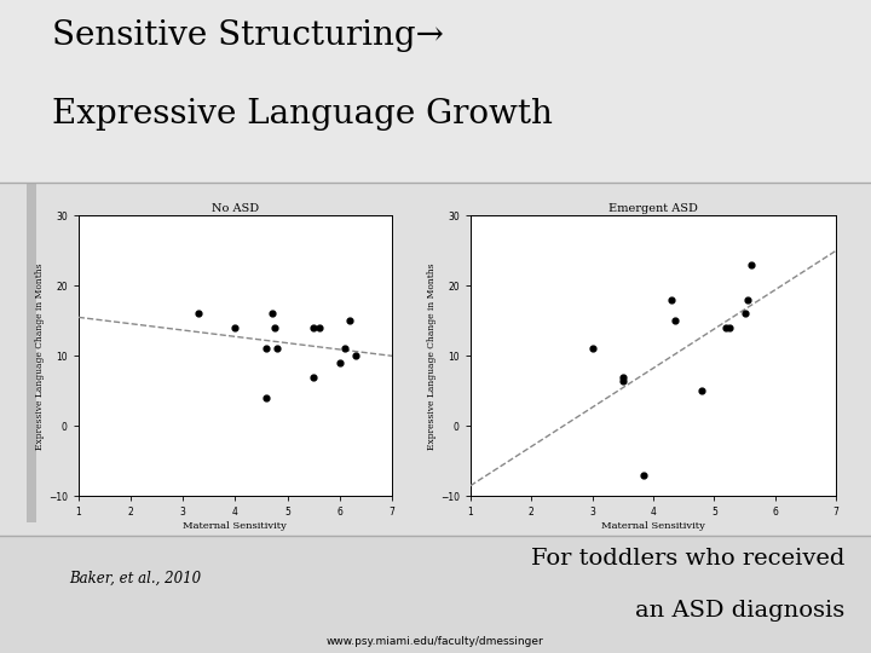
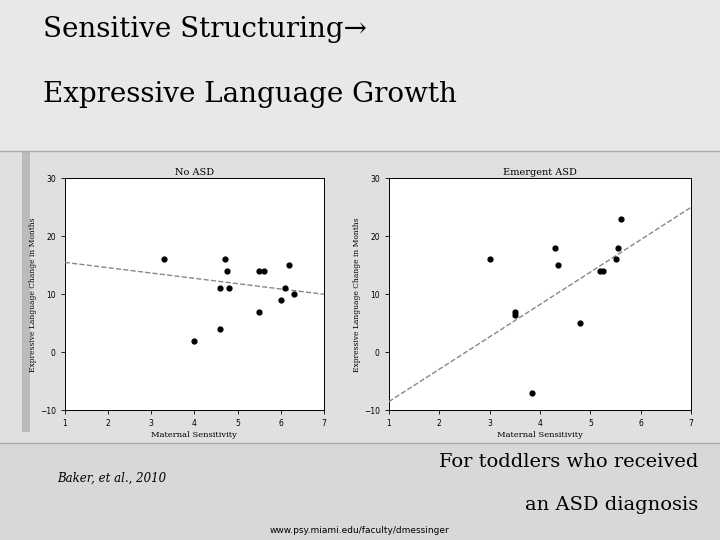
No ASD/4: 14 -> 2
Emergent ASD/3: 11.0 -> 16.0
